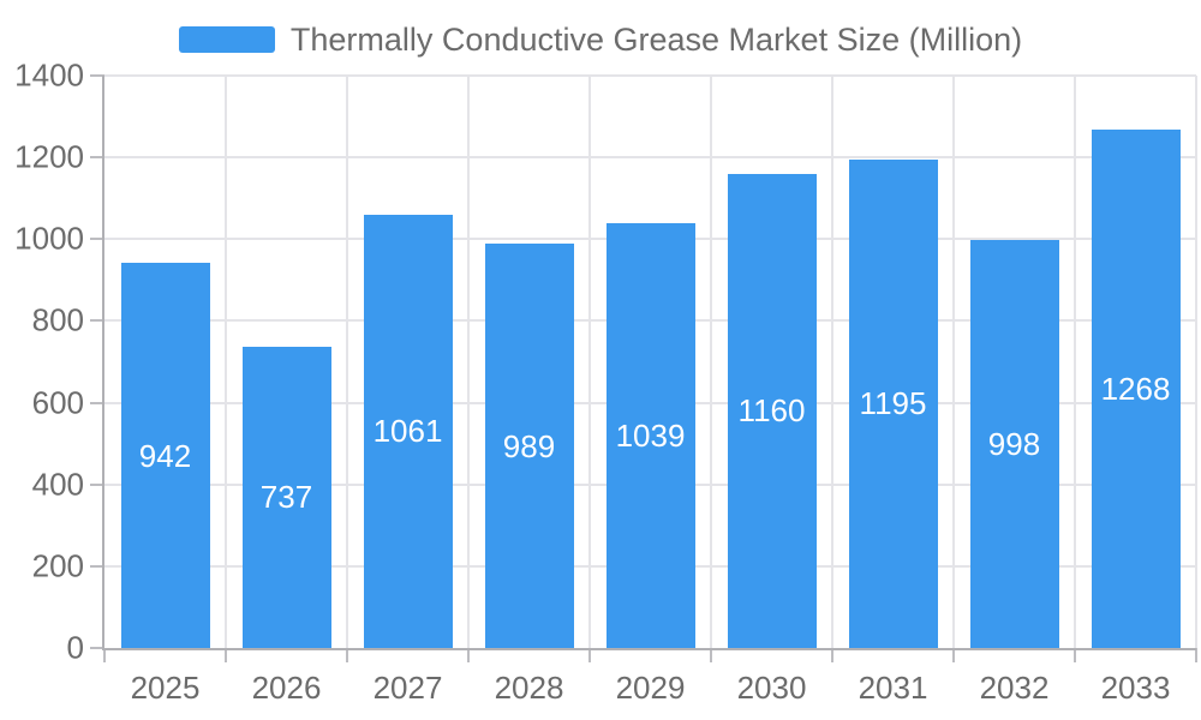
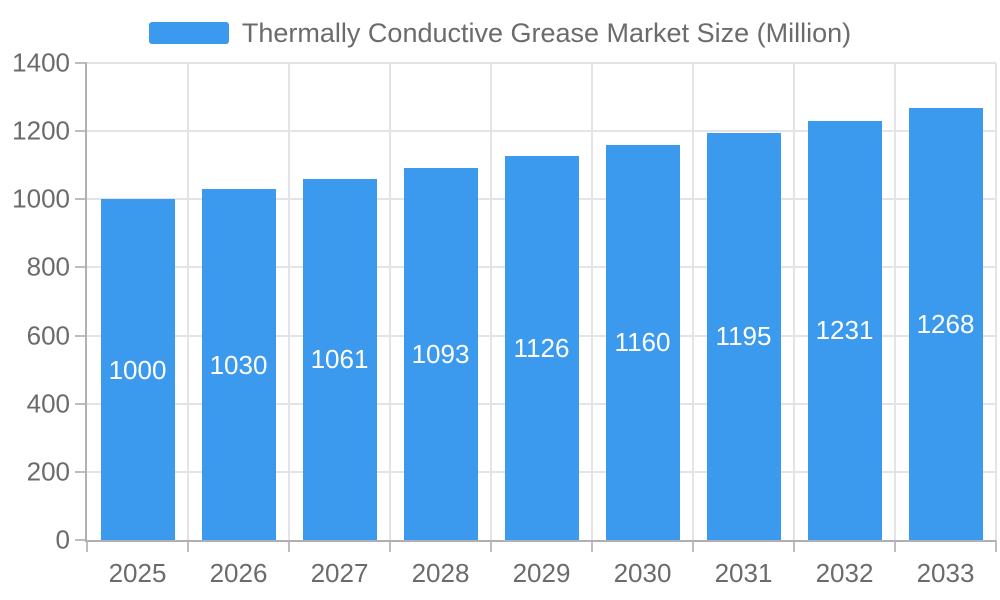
2025: 942 -> 1000
2026: 737 -> 1030
2028: 989 -> 1093
2029: 1039 -> 1126
2032: 998 -> 1231
